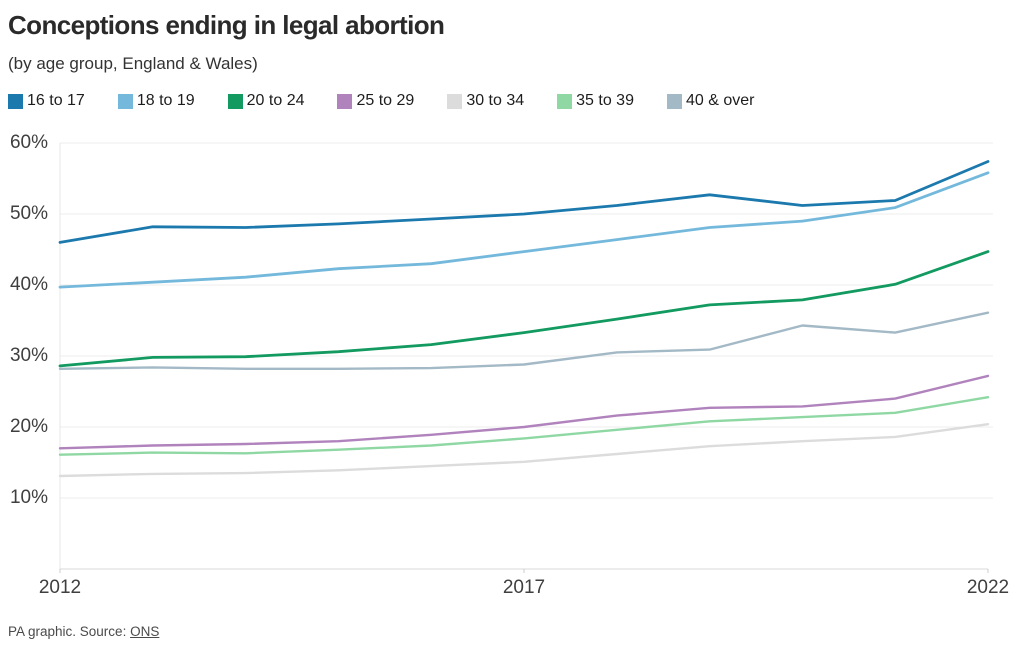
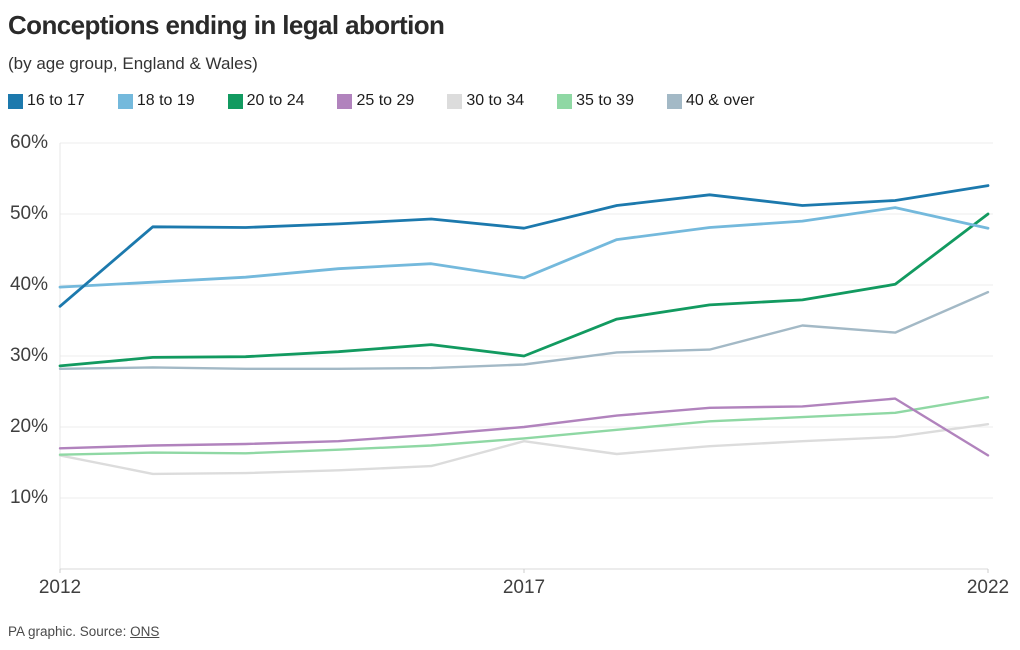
16 to 17/2012: 46% -> 37%
30 to 34/2012: 13% -> 16%
16 to 17/2017: 50% -> 48%
18 to 19/2017: 45% -> 41%
20 to 24/2017: 33% -> 30%
30 to 34/2017: 15% -> 18%
16 to 17/2022: 57% -> 54%
18 to 19/2022: 56% -> 48%
20 to 24/2022: 45% -> 50%
25 to 29/2022: 27% -> 16%
40 & over/2022: 36% -> 39%
